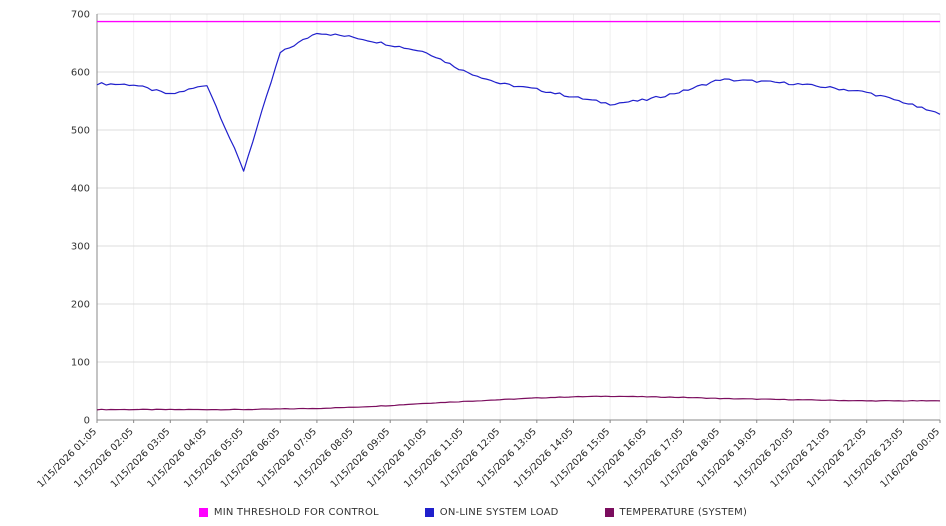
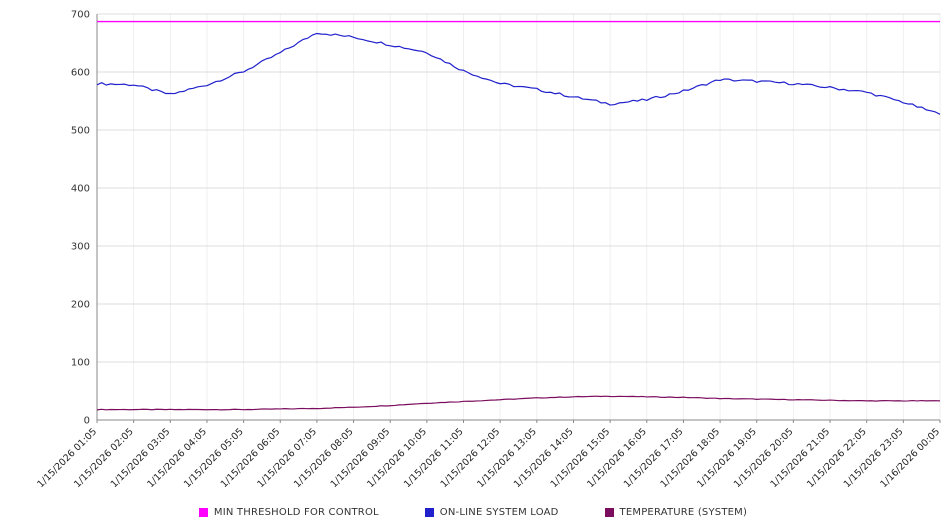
ON-LINE SYSTEM LOAD/1/15/2026 05:05: 430 -> 600
